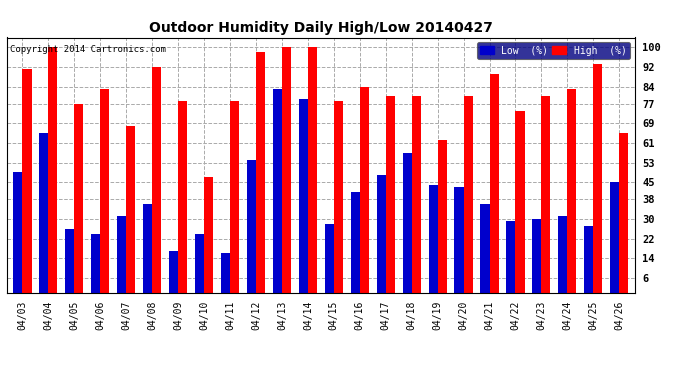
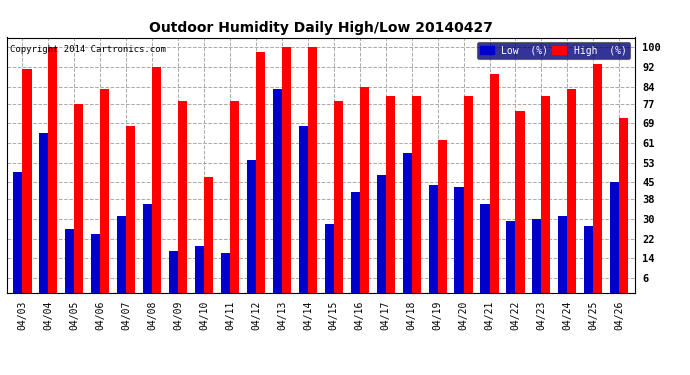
Low (%)/04/10: 24 -> 19
Low (%)/04/14: 79 -> 68
High (%)/04/26: 65 -> 71
